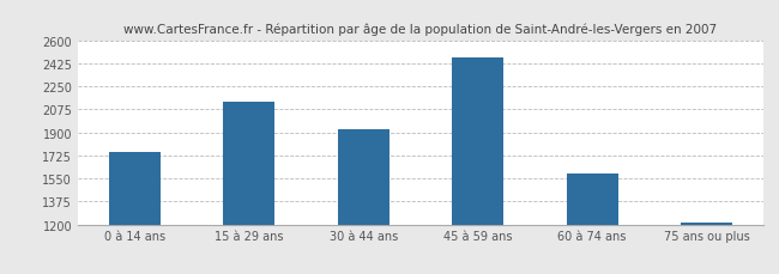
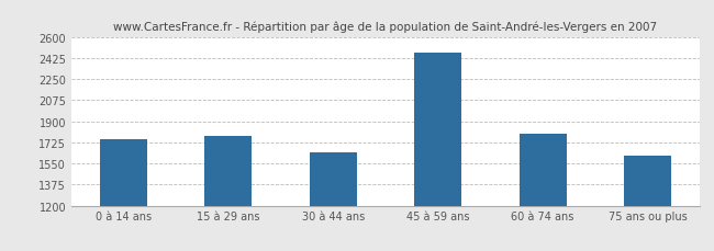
15 à 29 ans: 2130 -> 1780
30 à 44 ans: 1920 -> 1640
60 à 74 ans: 1590 -> 1800
75 ans ou plus: 1220 -> 1610
